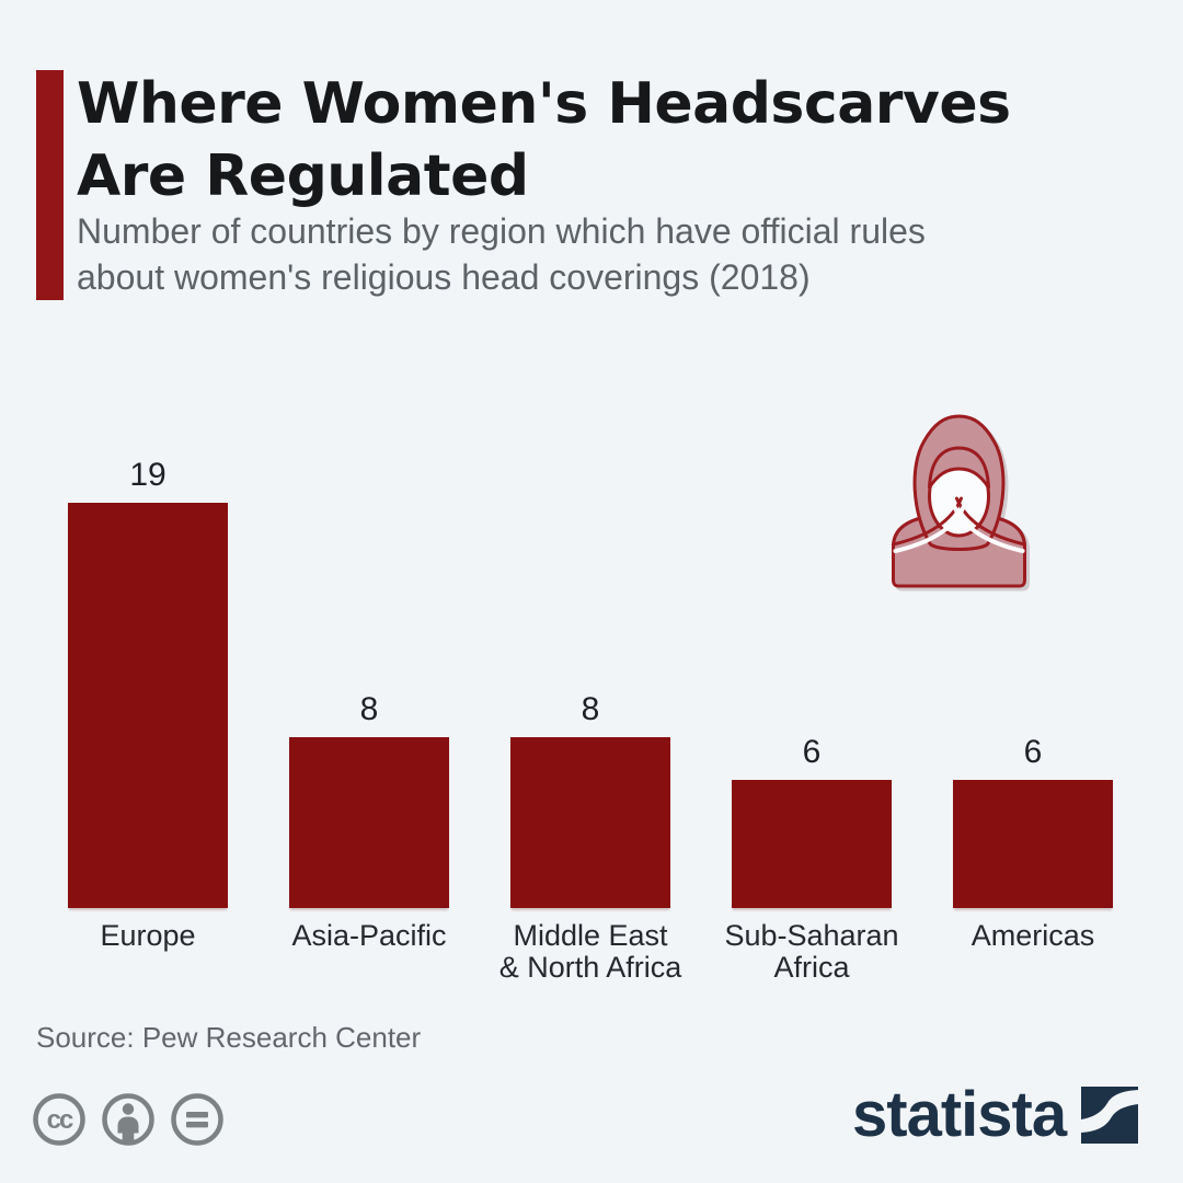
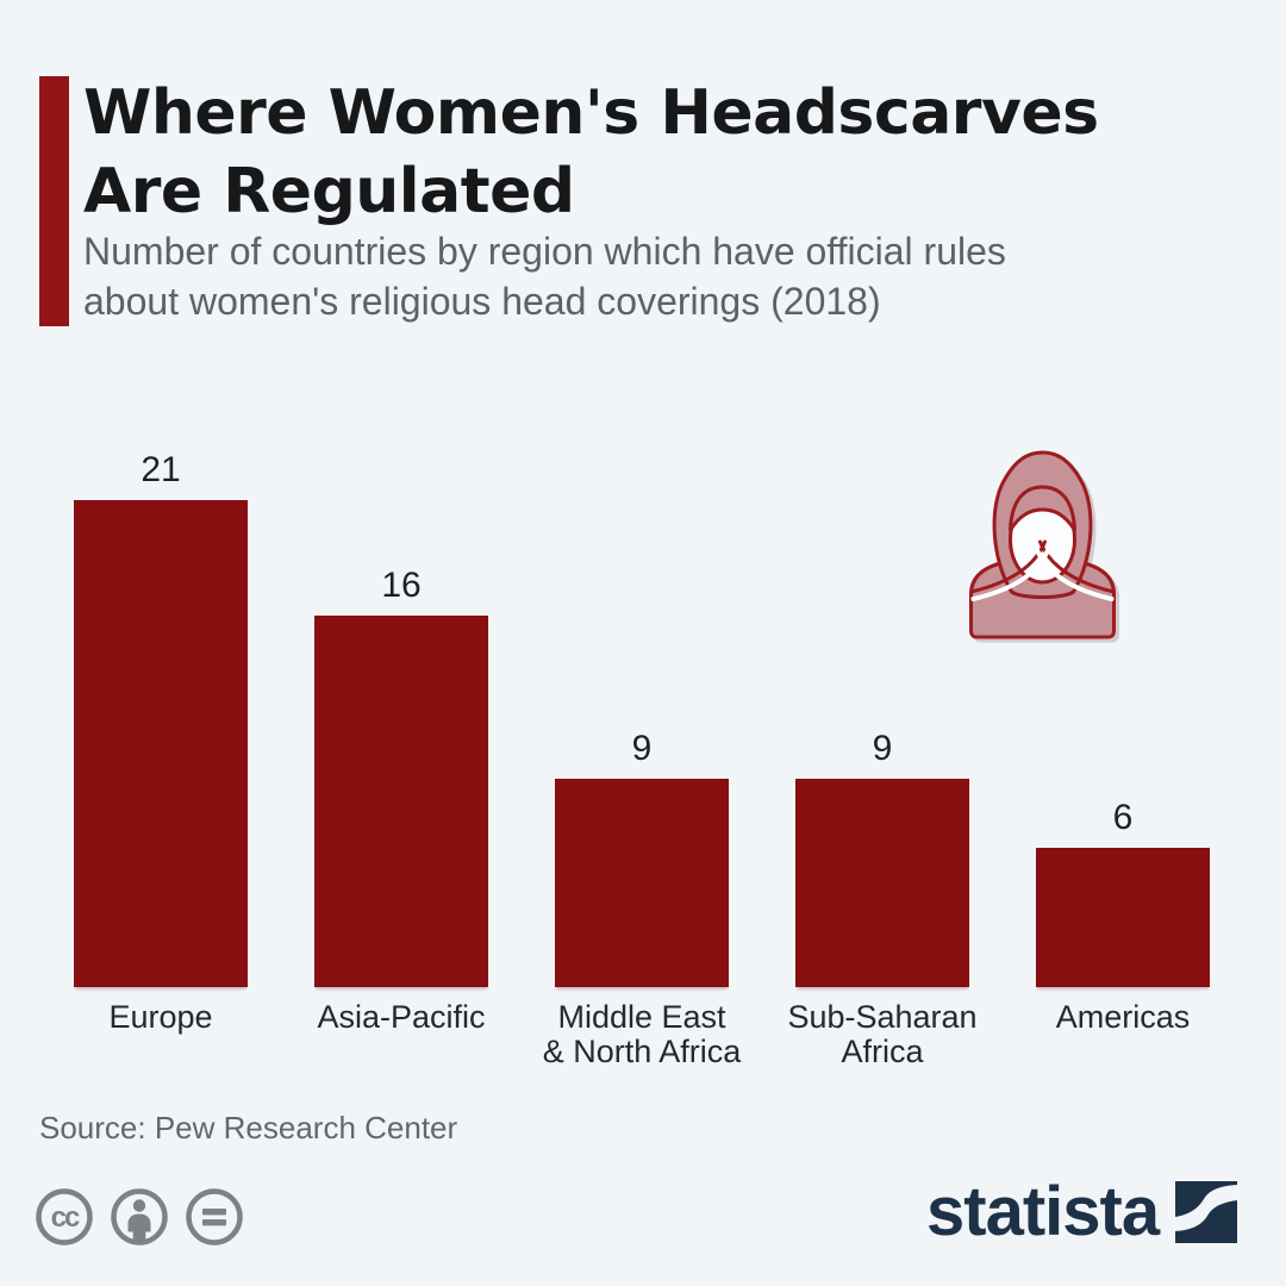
Europe: 19 -> 21
Asia-Pacific: 8 -> 16
Middle East & North Africa: 8 -> 9
Sub-Saharan Africa: 6 -> 9
